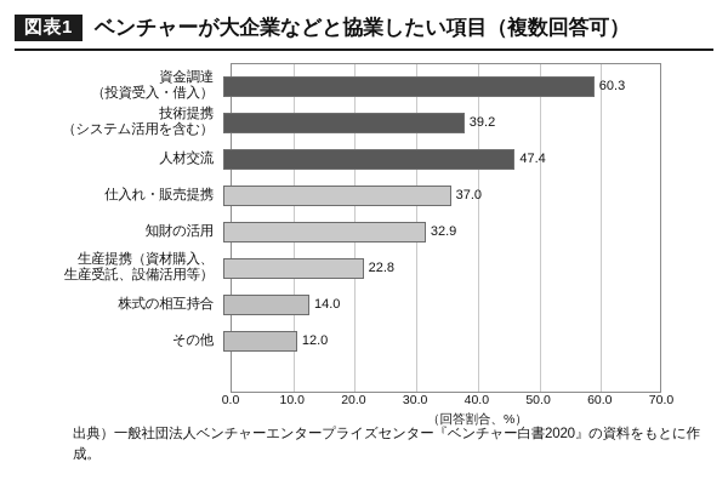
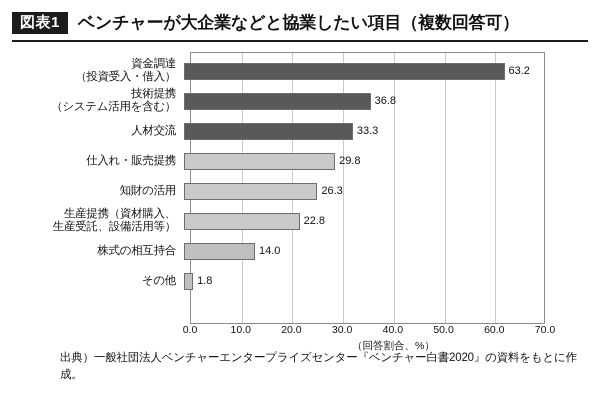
資金調達 （投資受入・借入）: 60.3 -> 63.2
技術提携 （システム活用を含む）: 39.2 -> 36.8
人材交流: 47.4 -> 33.3
仕入れ・販売提携: 37.0 -> 29.8
知財の活用: 32.9 -> 26.3
その他: 12.0 -> 1.8
